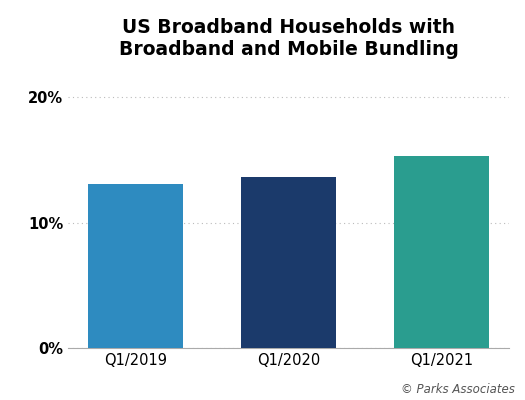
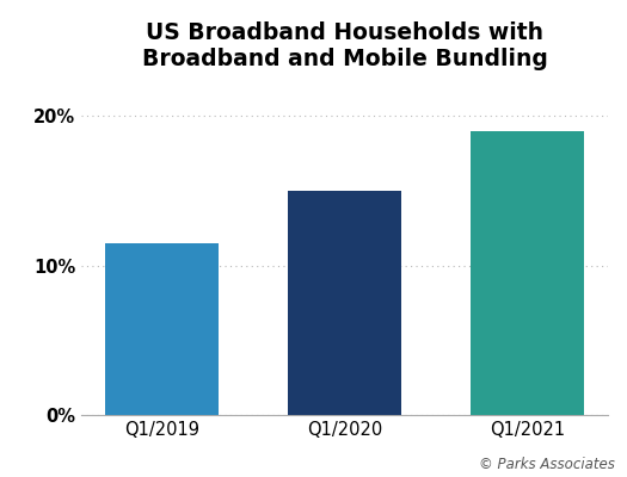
Q1/2019: 13.1% -> 11.5%
Q1/2020: 13.6% -> 15.0%
Q1/2021: 15.3% -> 19.0%
